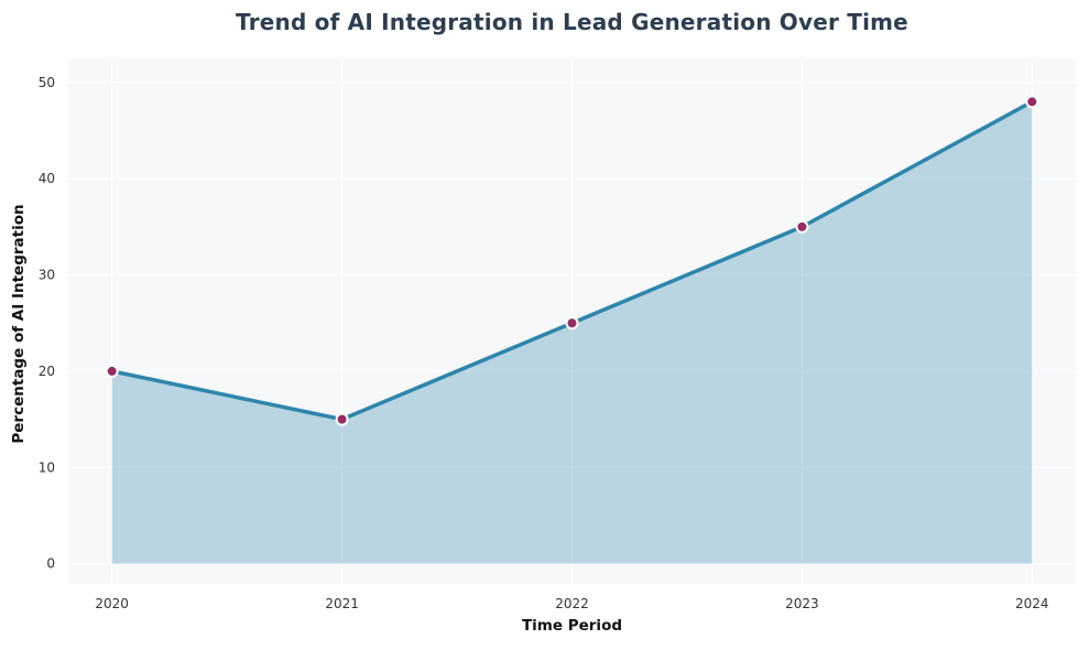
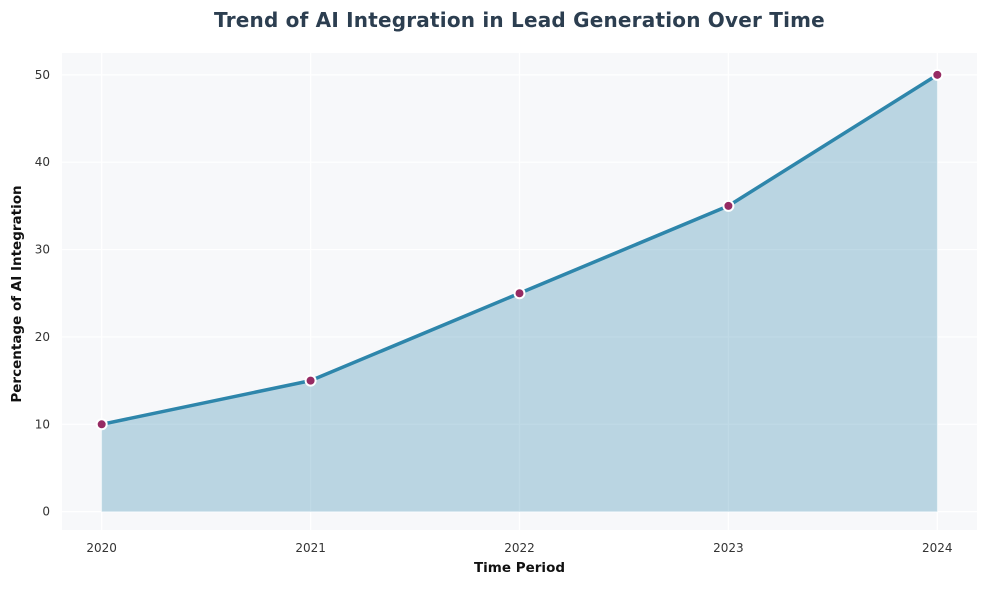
2020: 20 -> 10
2024: 48 -> 50
